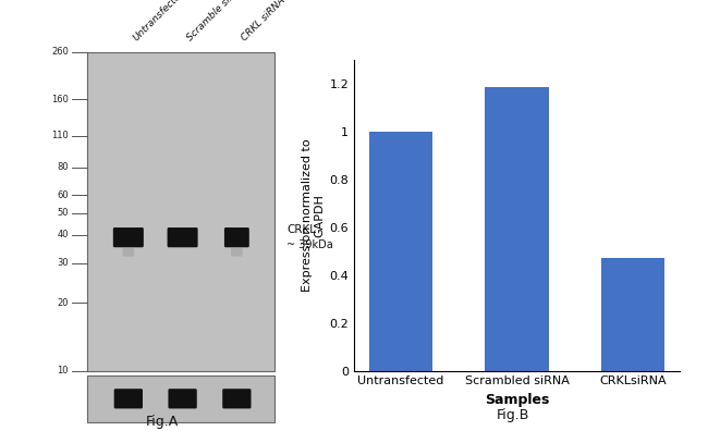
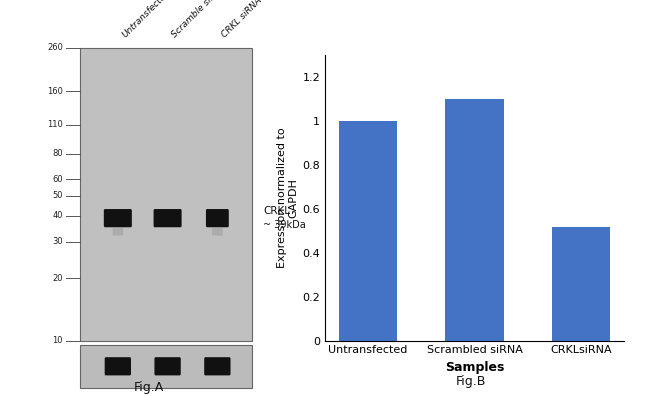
Scrambled siRNA: 1.19 -> 1.10
CRKLsiRNA: 0.47 -> 0.52
